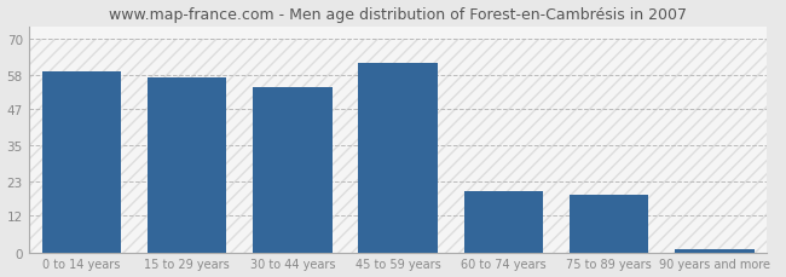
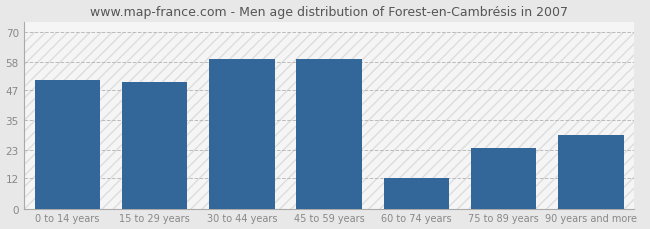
0 to 14 years: 59 -> 51
15 to 29 years: 57 -> 50
30 to 44 years: 54 -> 59
45 to 59 years: 62 -> 59
60 to 74 years: 20 -> 12
75 to 89 years: 19 -> 24
90 years and more: 1 -> 29
